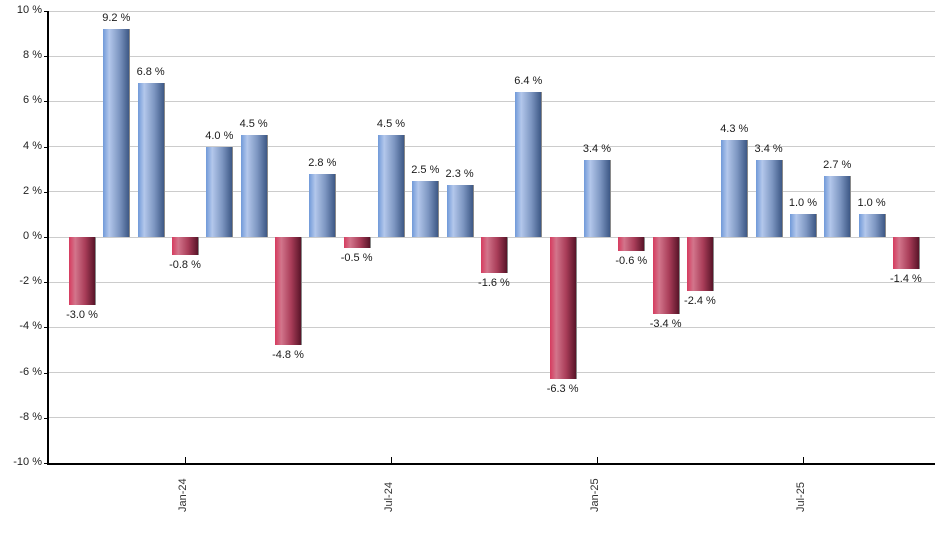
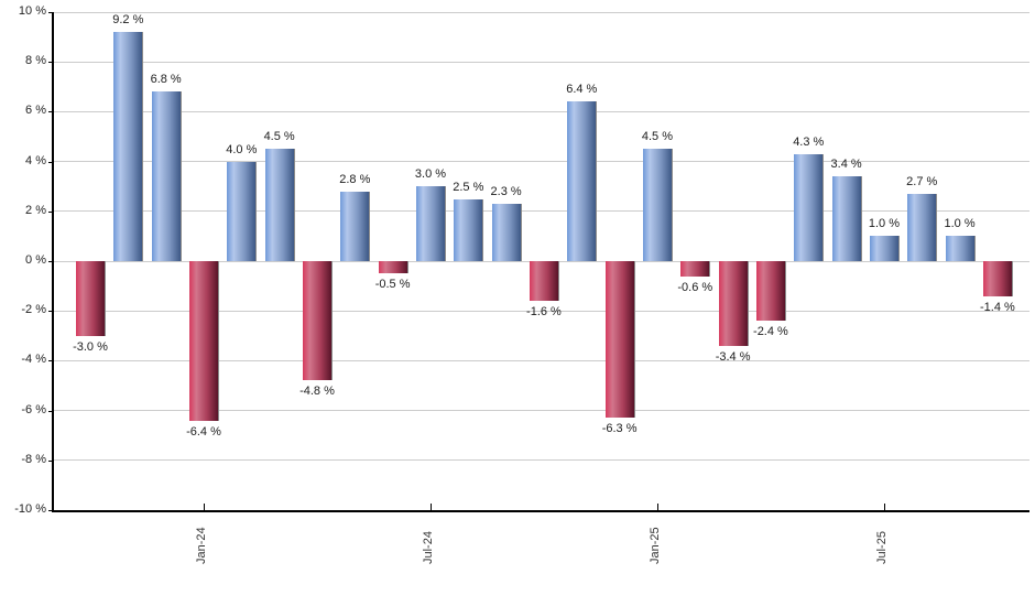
Jan-24: -0.8 -> -6.4
Jul-24: 4.5 -> 3.0
Jan-25: 3.4 -> 4.5
